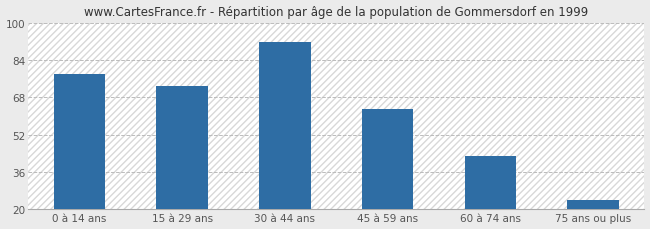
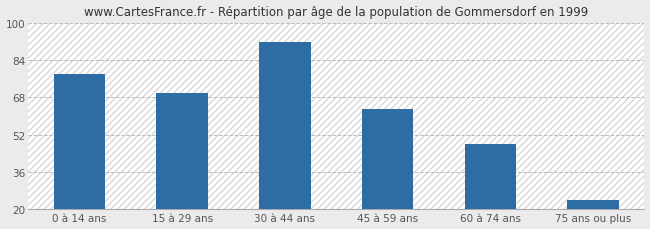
15 à 29 ans: 73 -> 70
60 à 74 ans: 43 -> 48
